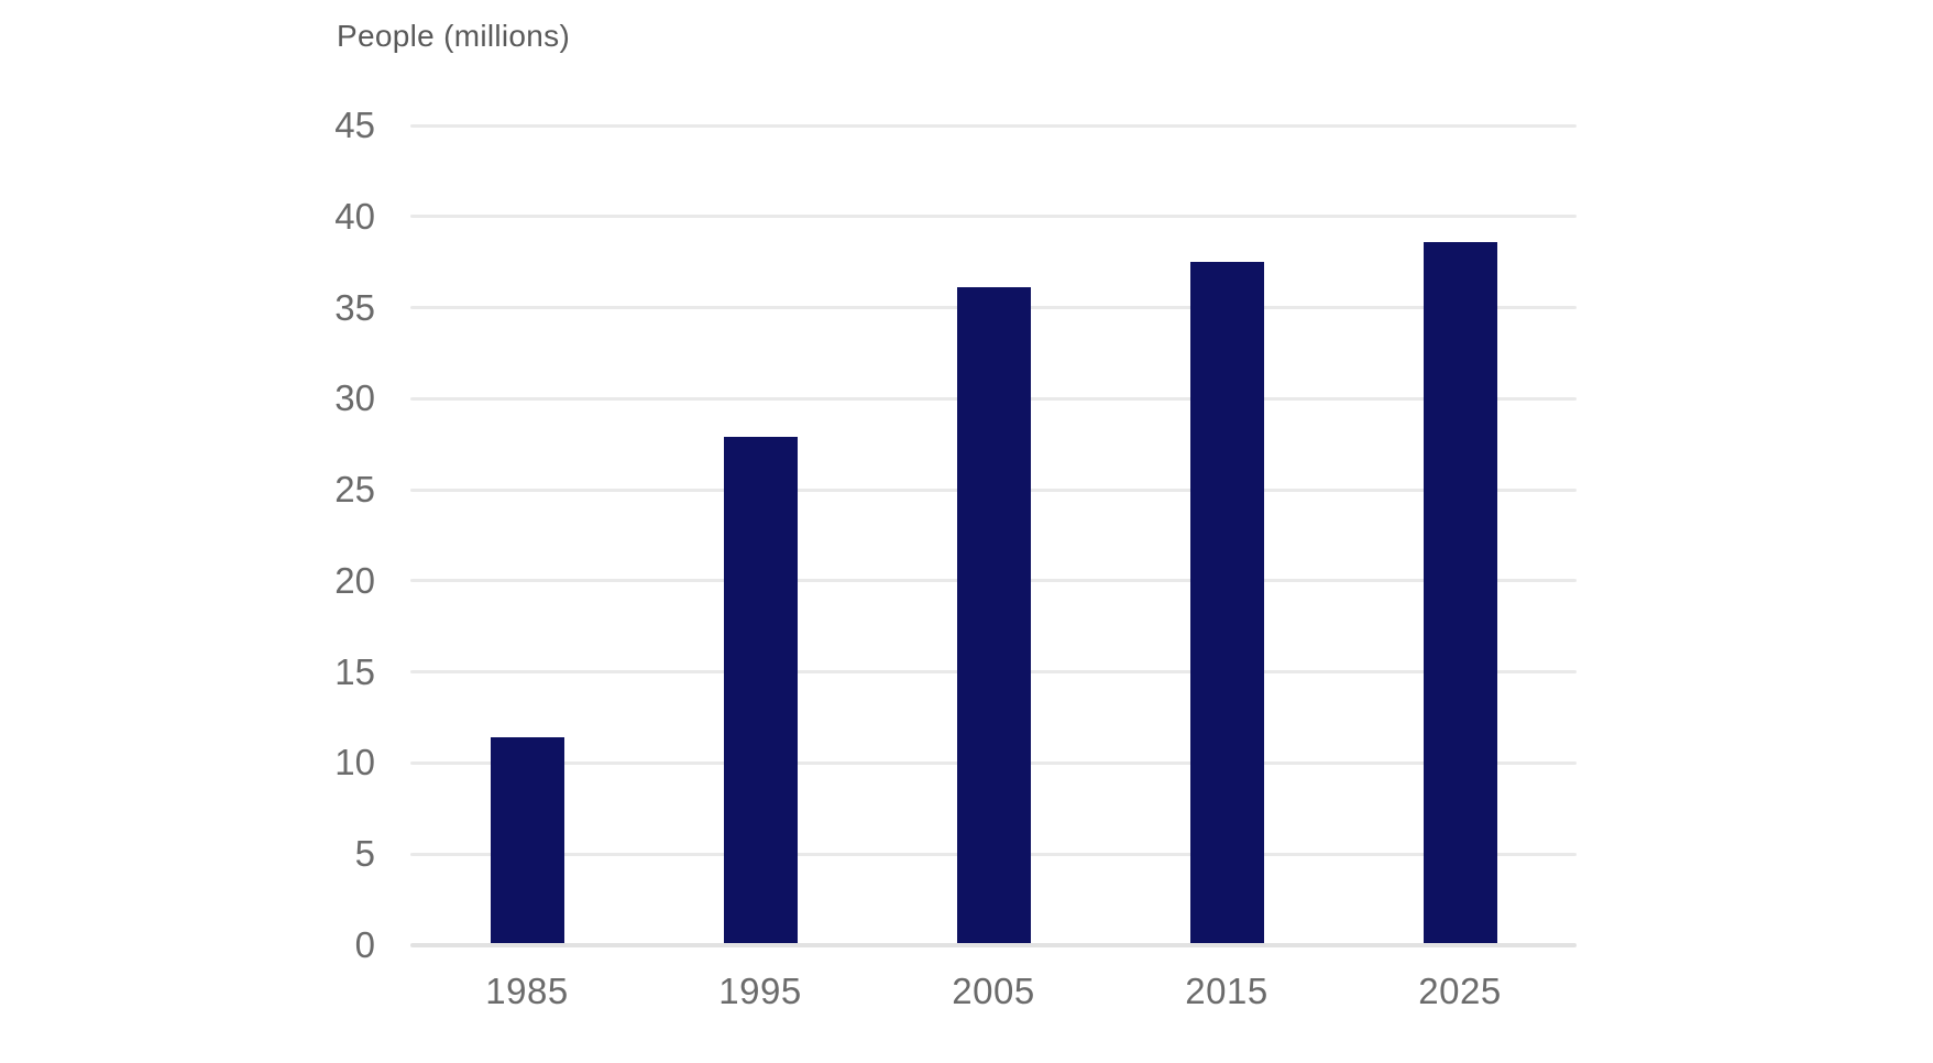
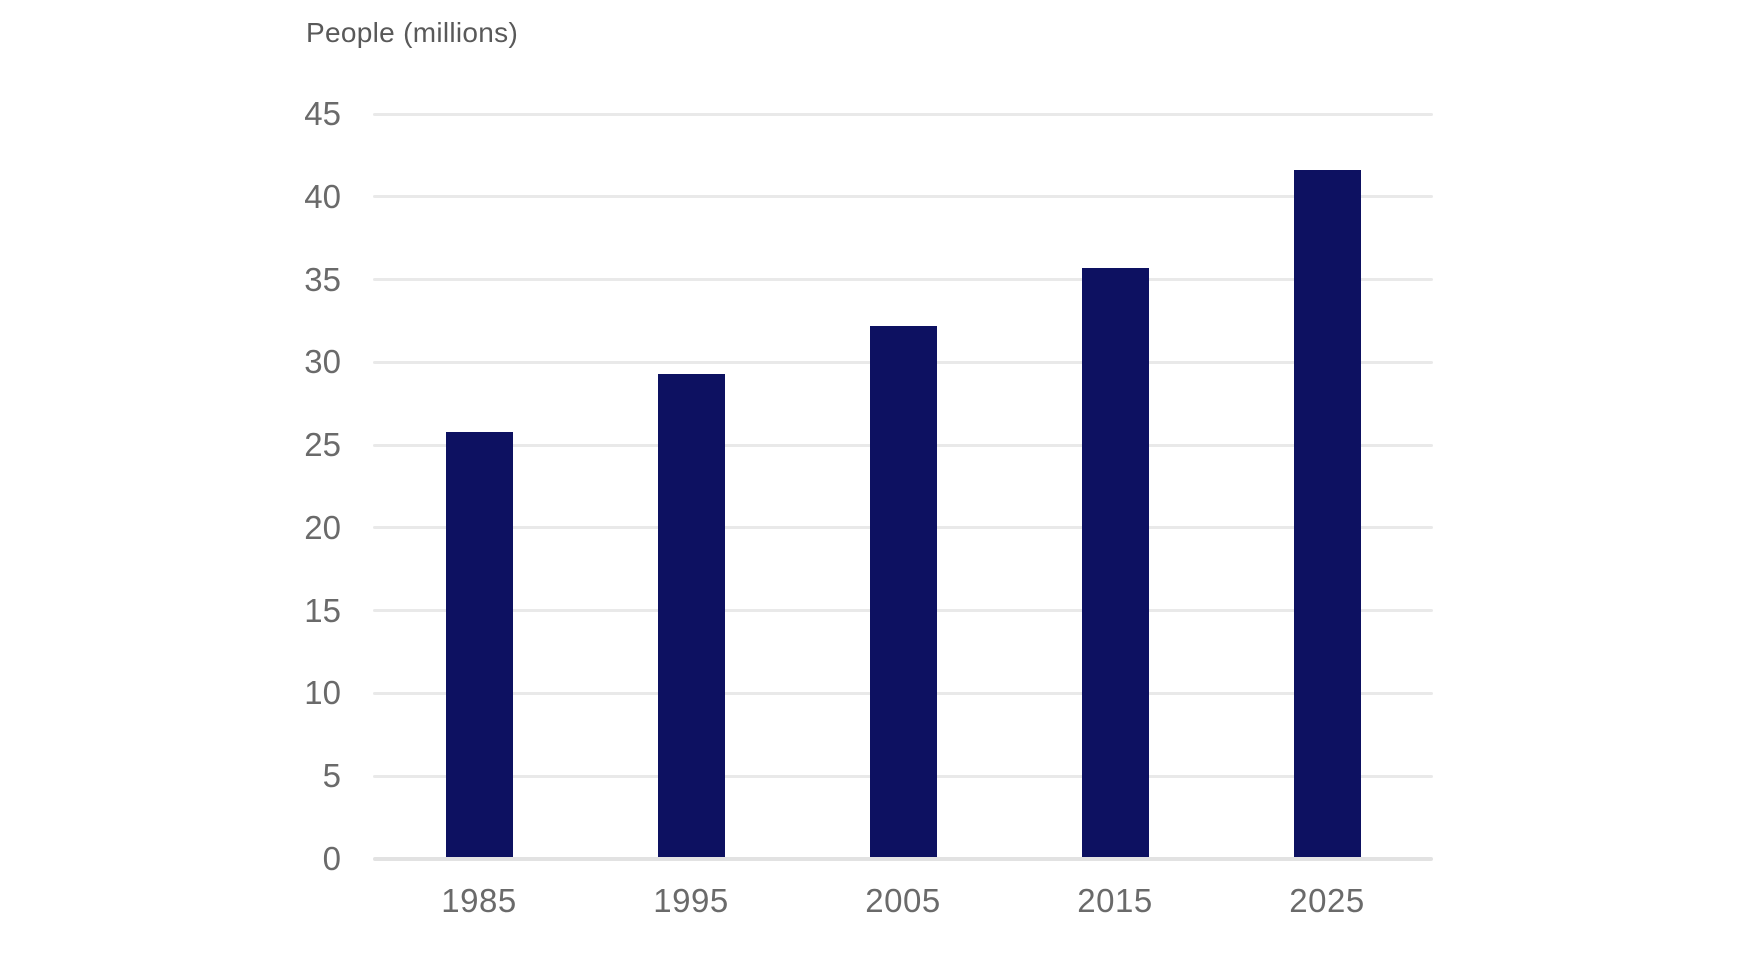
1985: 11.4 -> 25.8
1995: 27.9 -> 29.3
2005: 36.1 -> 32.2
2015: 37.5 -> 35.7
2025: 38.6 -> 41.6
